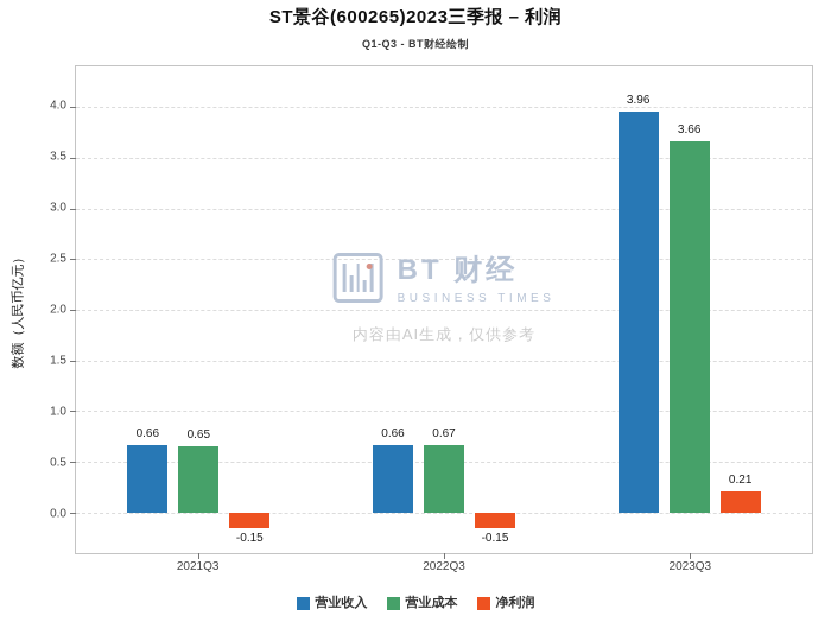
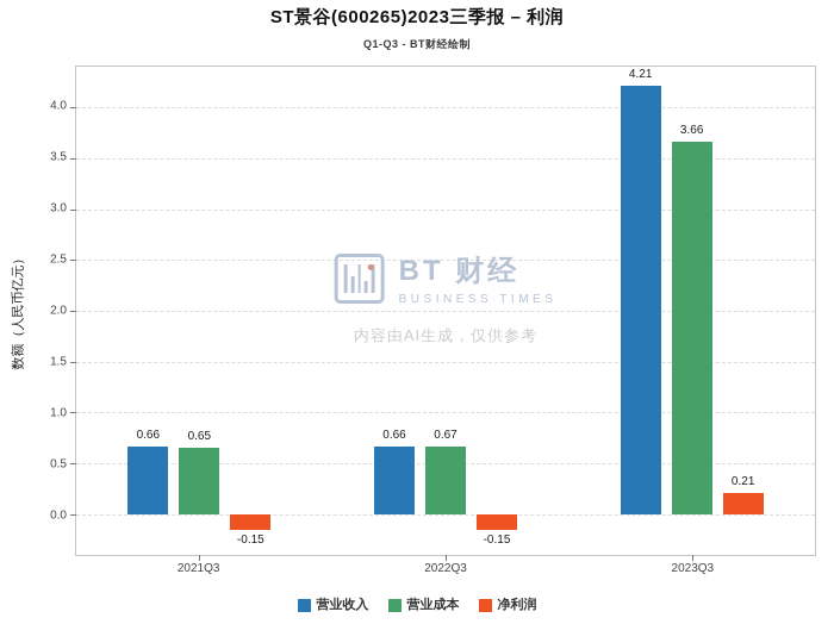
营业收入/2023Q3: 3.96 -> 4.21
